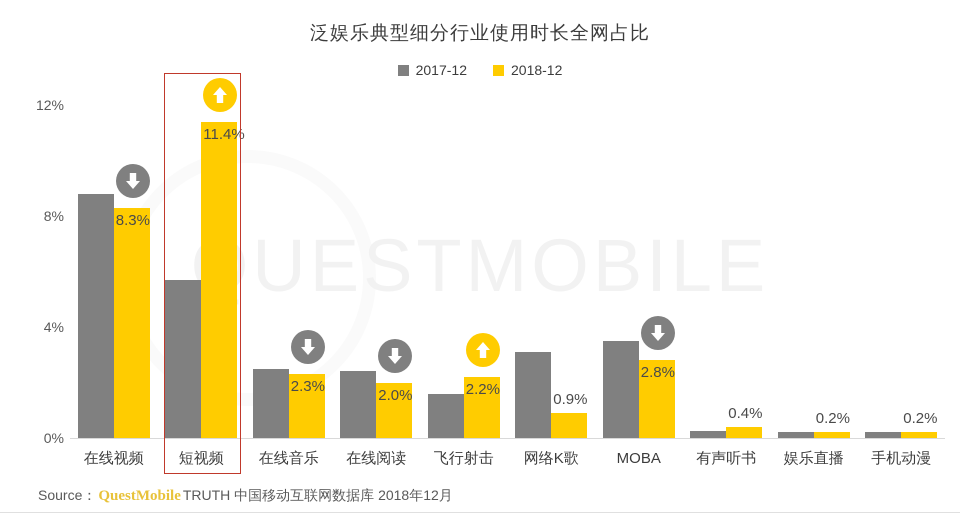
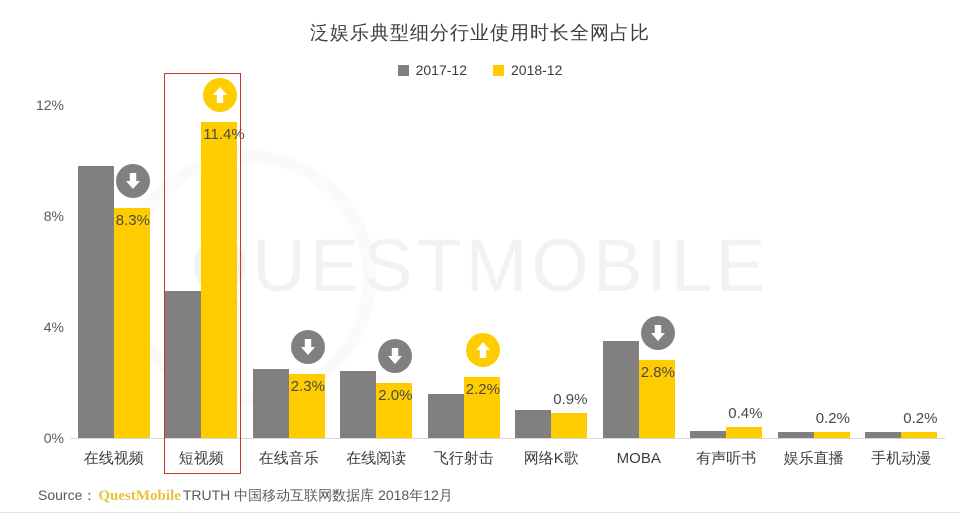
2017-12/在线视频: 8.8% -> 9.8%
2017-12/短视频: 5.7% -> 5.3%
2017-12/网络K歌: 3.1% -> 1.0%
